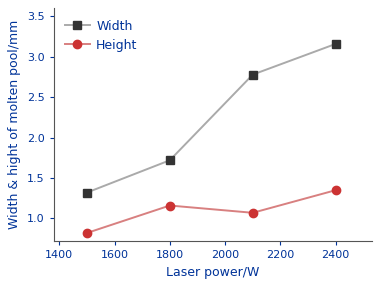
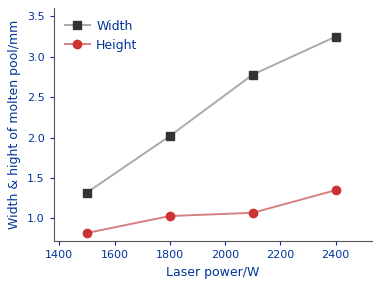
Width/1800: 1.72 -> 2.02
Height/1800: 1.16 -> 1.03
Width/2400: 3.16 -> 3.25
